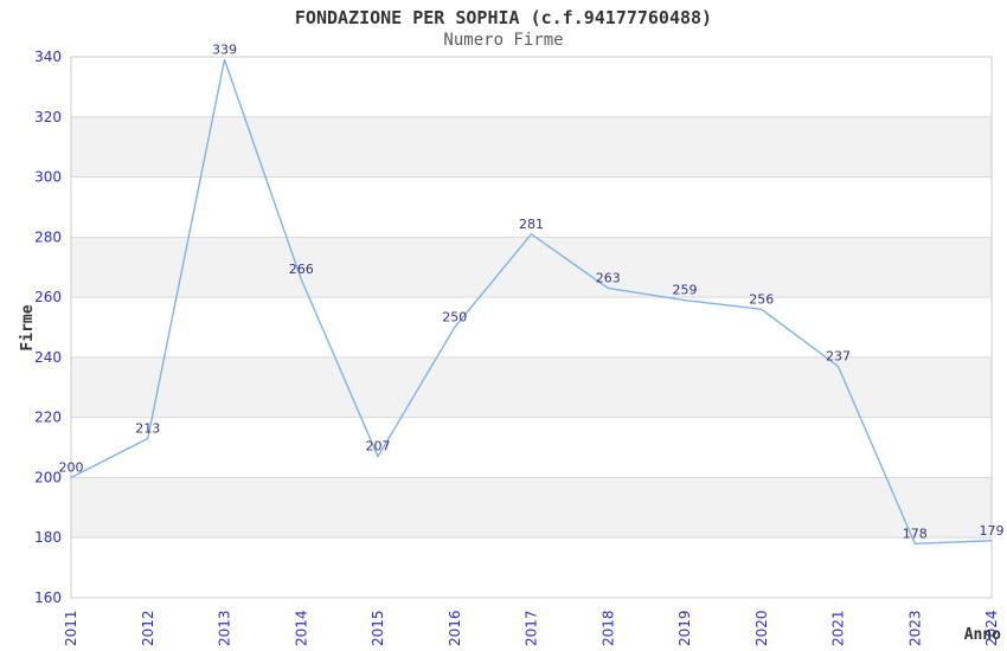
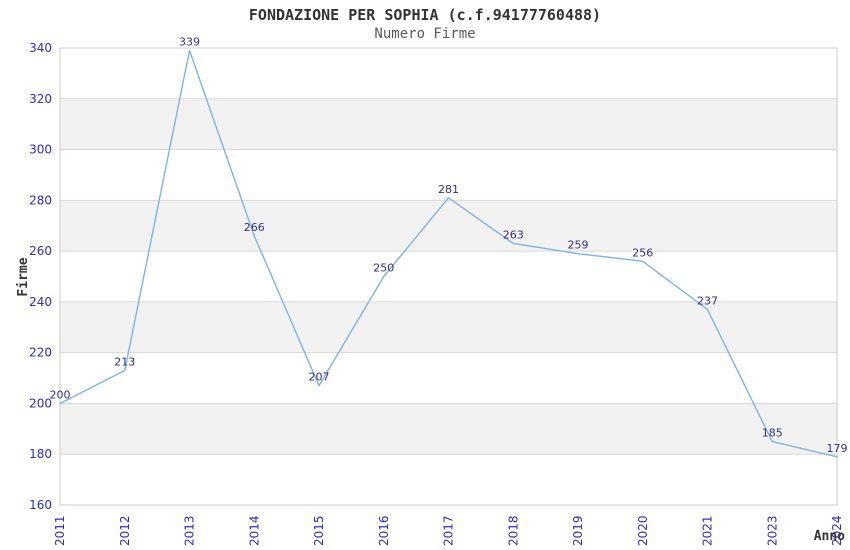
2023: 178 -> 185
